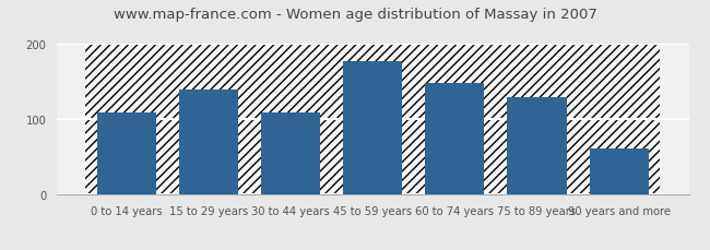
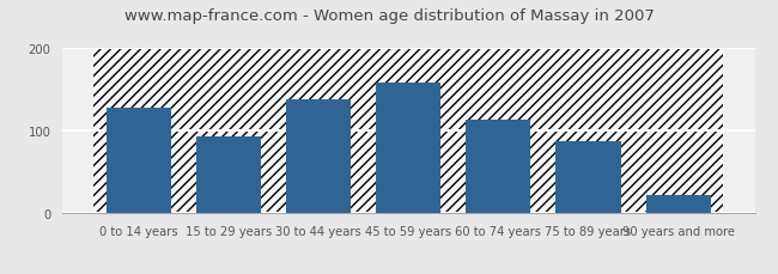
0 to 14 years: 110 -> 128
15 to 29 years: 140 -> 94
30 to 44 years: 110 -> 138
45 to 59 years: 178 -> 158
60 to 74 years: 148 -> 113
75 to 89 years: 130 -> 87
90 years and more: 62 -> 22
